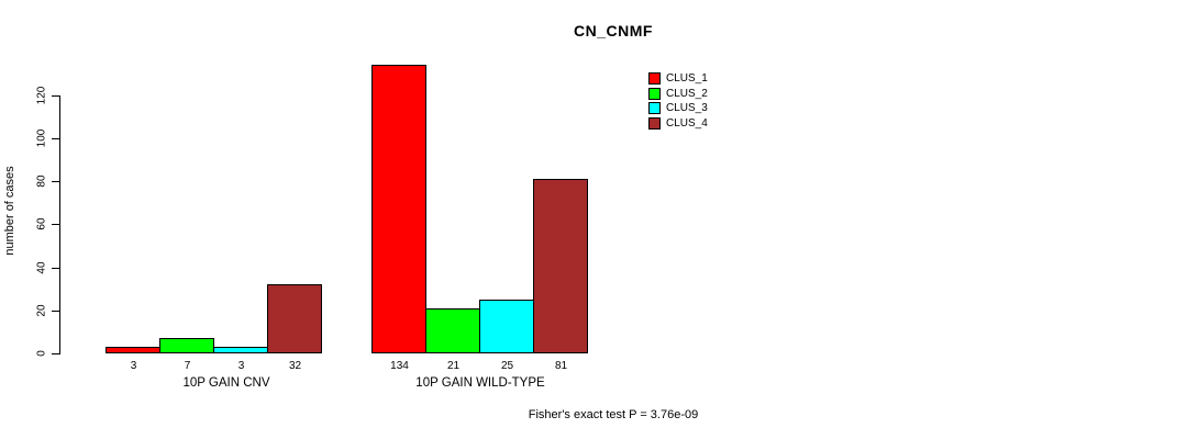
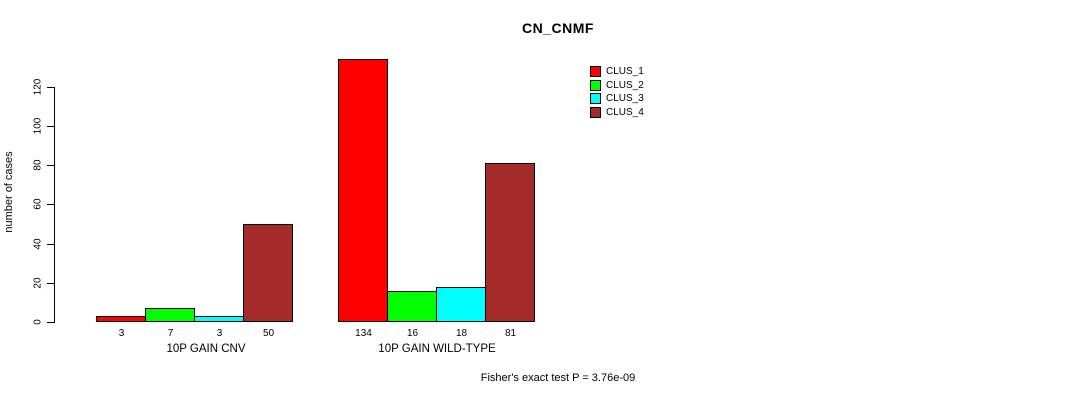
CLUS_4/10P GAIN CNV: 32 -> 50
CLUS_2/10P GAIN WILD-TYPE: 21 -> 16
CLUS_3/10P GAIN WILD-TYPE: 25 -> 18
